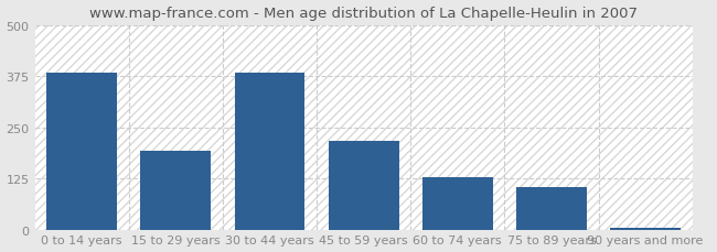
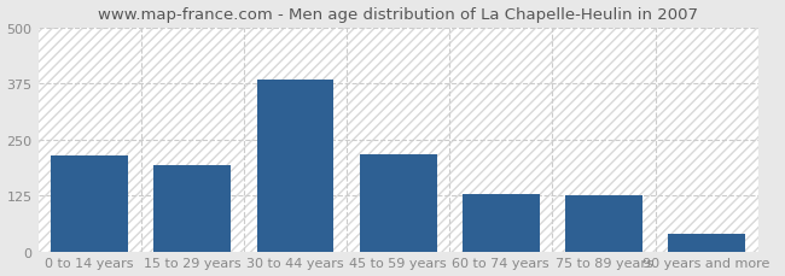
0 to 14 years: 383 -> 215
75 to 89 years: 103 -> 125
90 years and more: 5 -> 40
